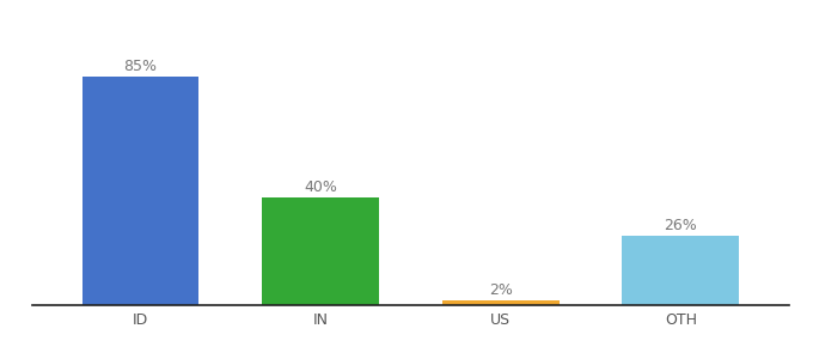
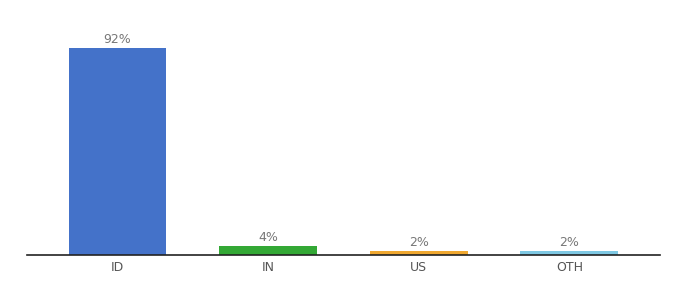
ID: 85% -> 92%
IN: 40% -> 4%
OTH: 26% -> 2%
